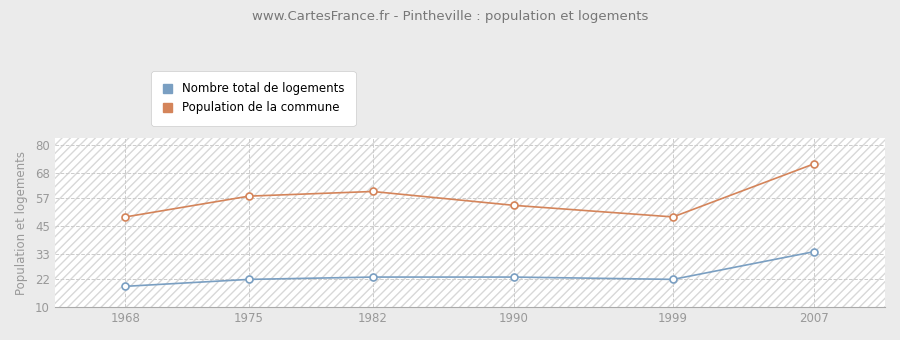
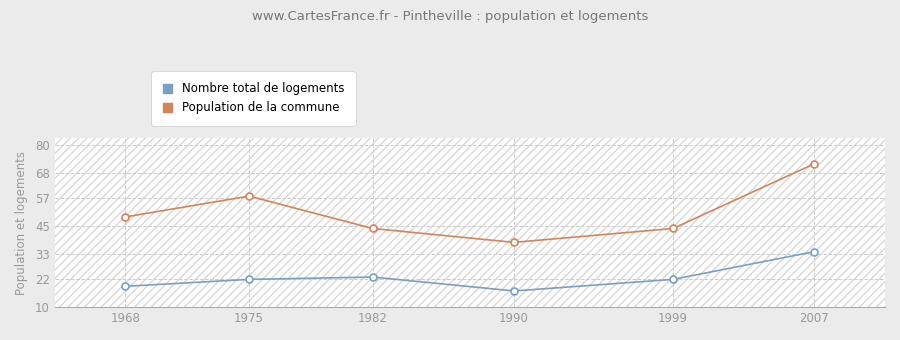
Population de la commune/1982: 60 -> 44
Nombre total de logements/1990: 23 -> 17
Population de la commune/1990: 54 -> 38
Population de la commune/1999: 49 -> 44
